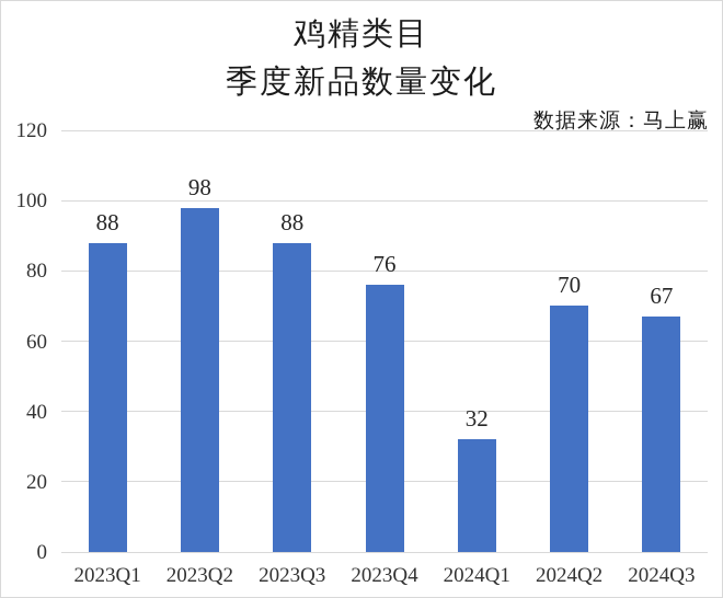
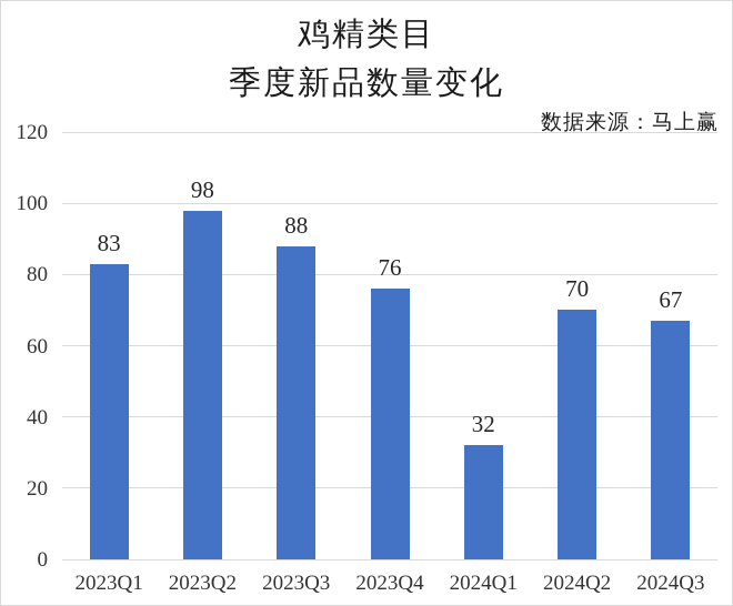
2023Q1: 88 -> 83
